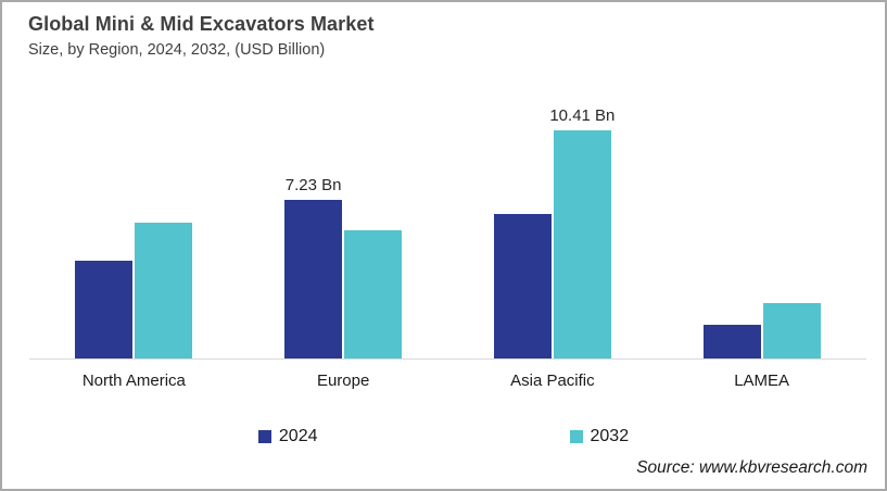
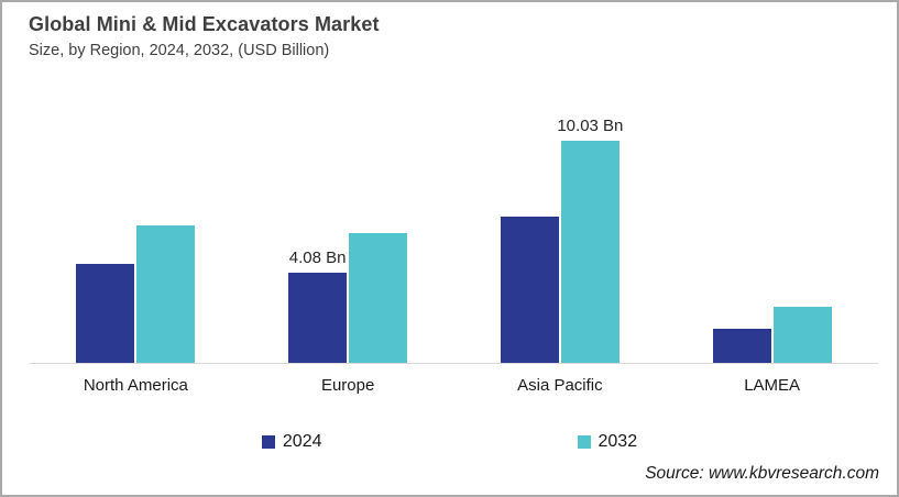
2024/Europe: 7.23 -> 4.08
2032/Asia Pacific: 10.41 -> 10.03
